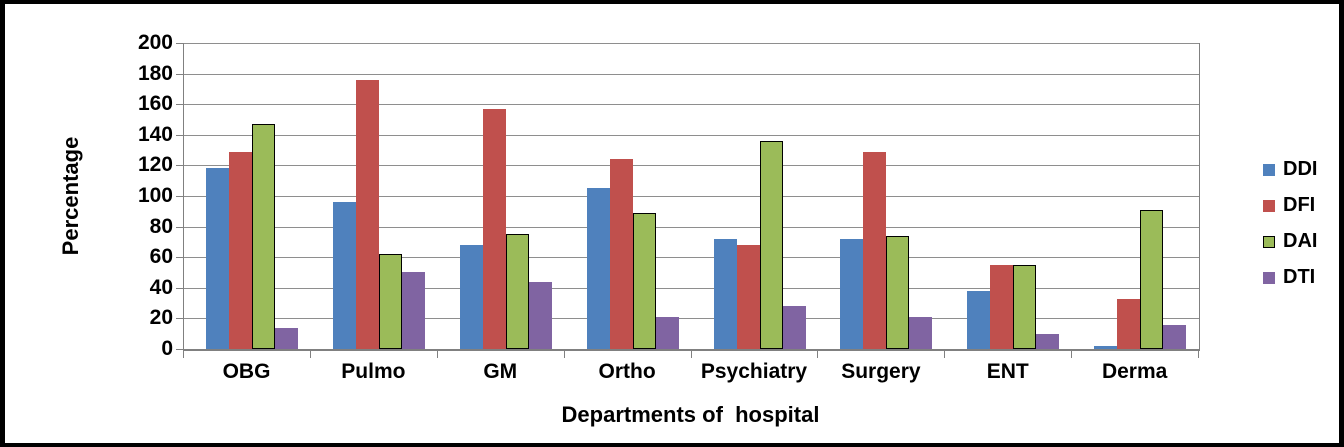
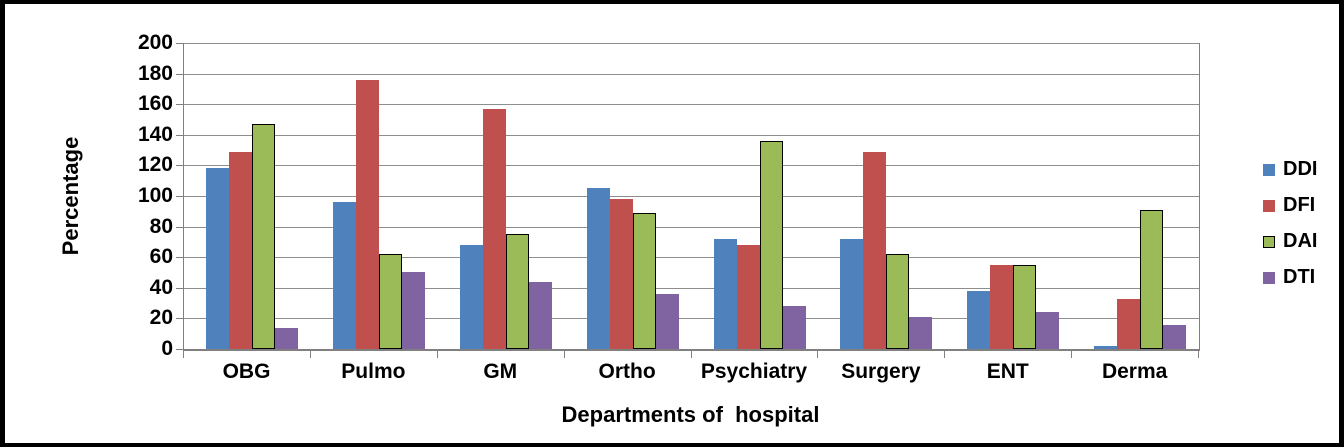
DFI/Ortho: 124 -> 98
DTI/Ortho: 21 -> 36
DAI/Surgery: 74 -> 62
DTI/ENT: 10 -> 24
